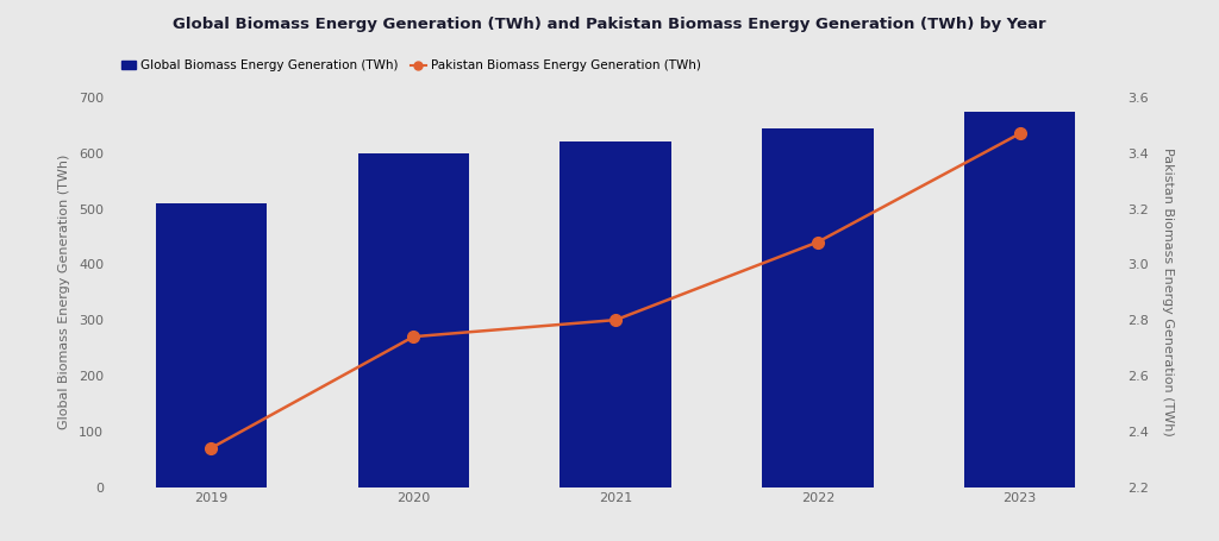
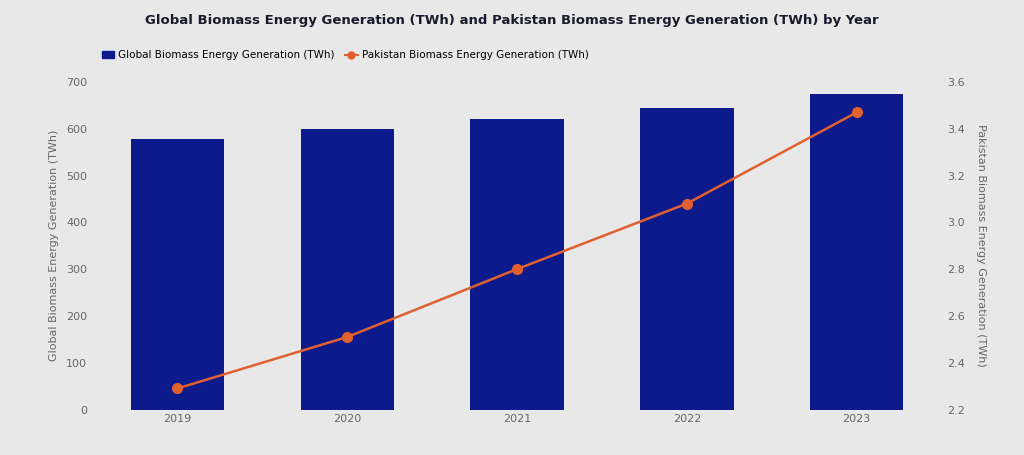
Global Biomass Energy Generation (TWh)/2019: 510 -> 578
Pakistan Biomass Energy Generation (TWh)/2019: 2.34 -> 2.29
Pakistan Biomass Energy Generation (TWh)/2020: 2.74 -> 2.51
